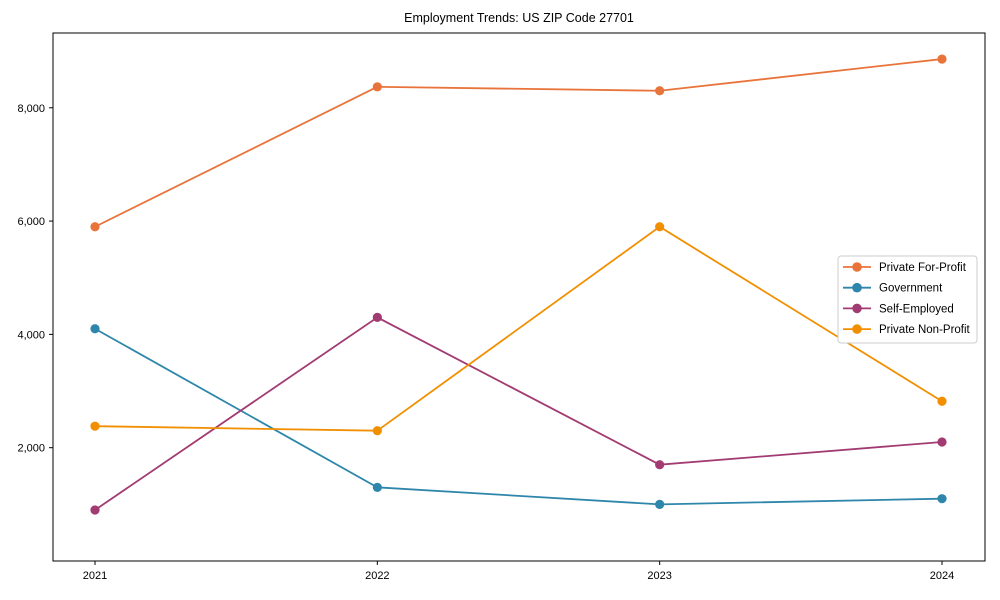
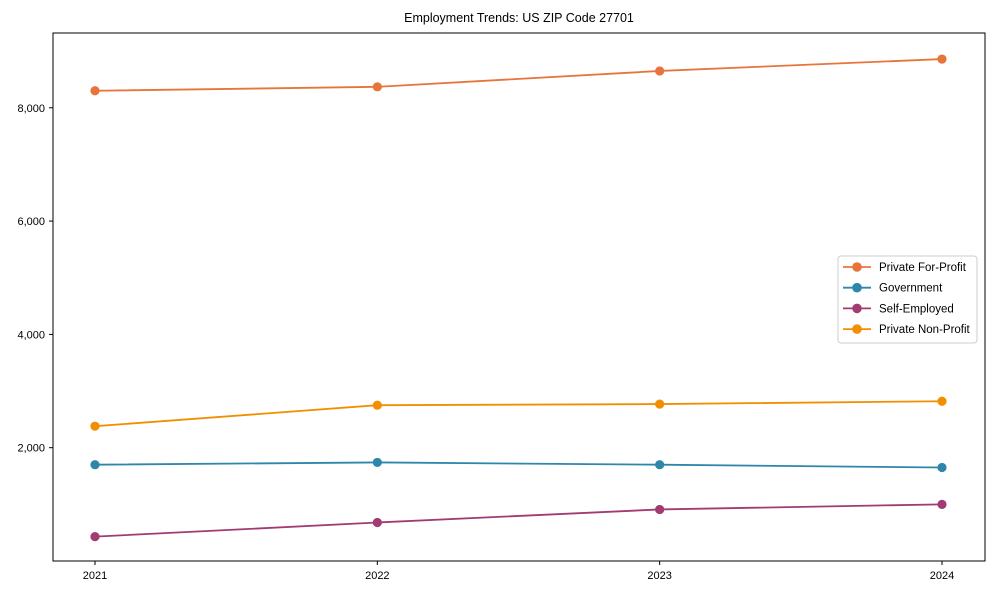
Private For-Profit/2021: 5900 -> 8300
Government/2021: 4100 -> 1700
Self-Employed/2021: 900 -> 400
Government/2022: 1300 -> 1700
Self-Employed/2022: 4300 -> 700
Private Non-Profit/2022: 2300 -> 2800
Private For-Profit/2023: 8300 -> 8600
Government/2023: 1000 -> 1700
Self-Employed/2023: 1700 -> 900
Private Non-Profit/2023: 5900 -> 2800
Government/2024: 1100 -> 1600
Self-Employed/2024: 2100 -> 1000
